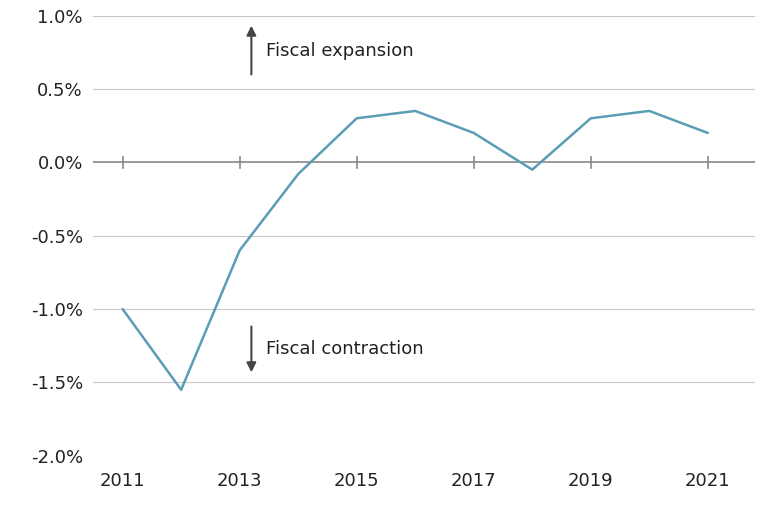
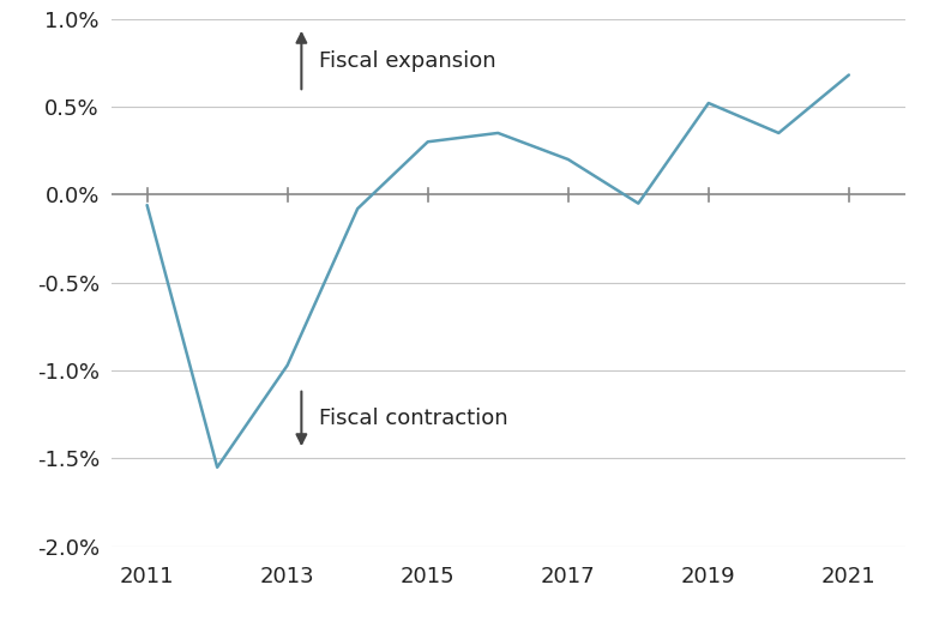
2011: -1.00% -> -0.06%
2013: -0.60% -> -0.97%
2019: 0.30% -> 0.52%
2021: 0.20% -> 0.68%
